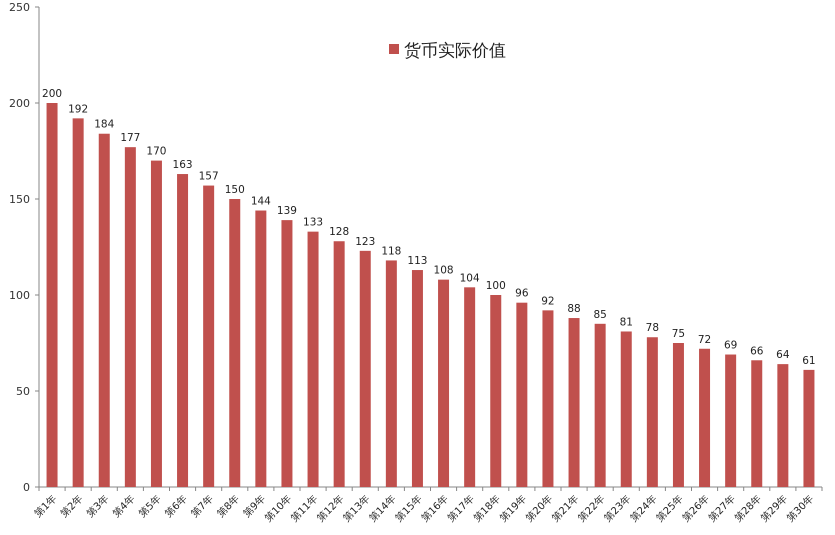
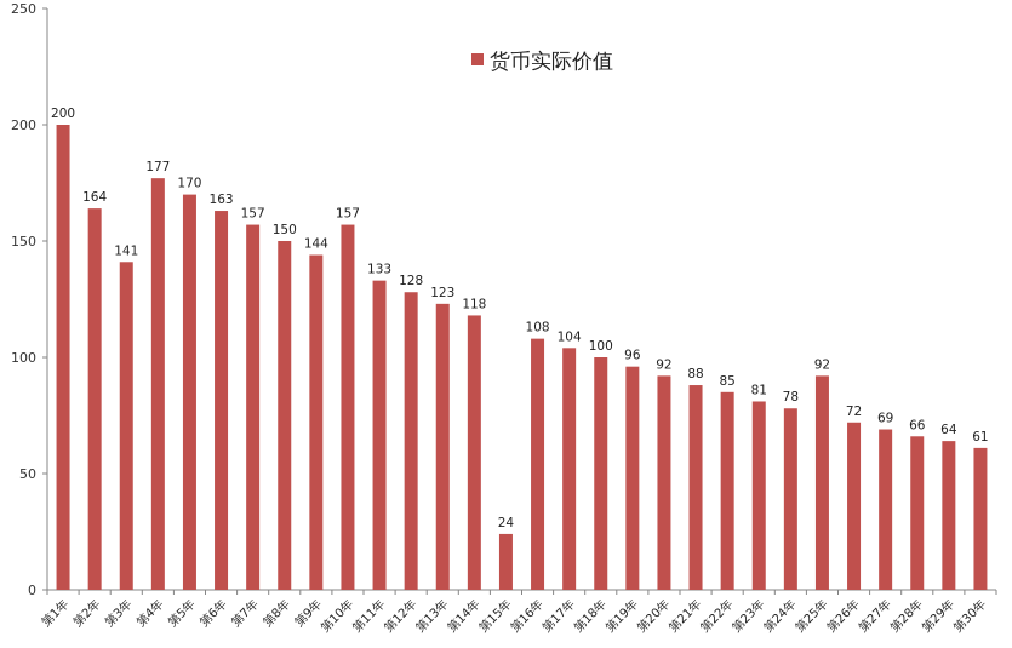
第2年: 192 -> 164
第3年: 184 -> 141
第10年: 139 -> 157
第15年: 113 -> 24
第25年: 75 -> 92
